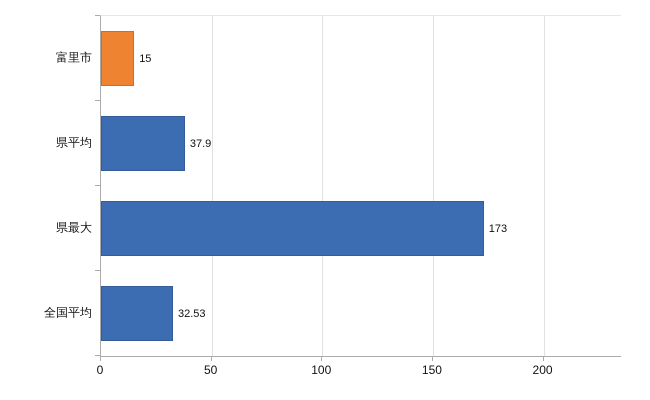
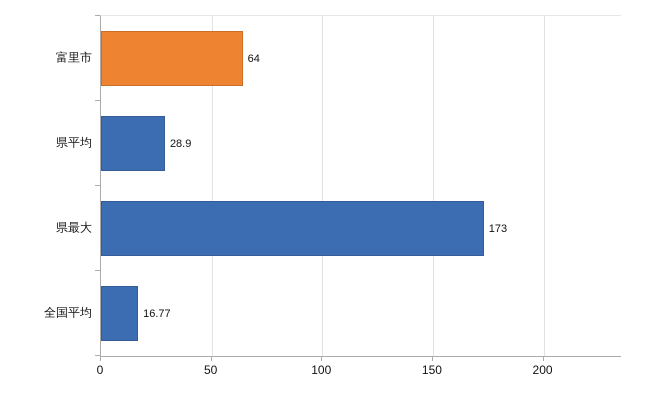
富里市: 15 -> 64
県平均: 37.9 -> 28.9
全国平均: 32.53 -> 16.77
